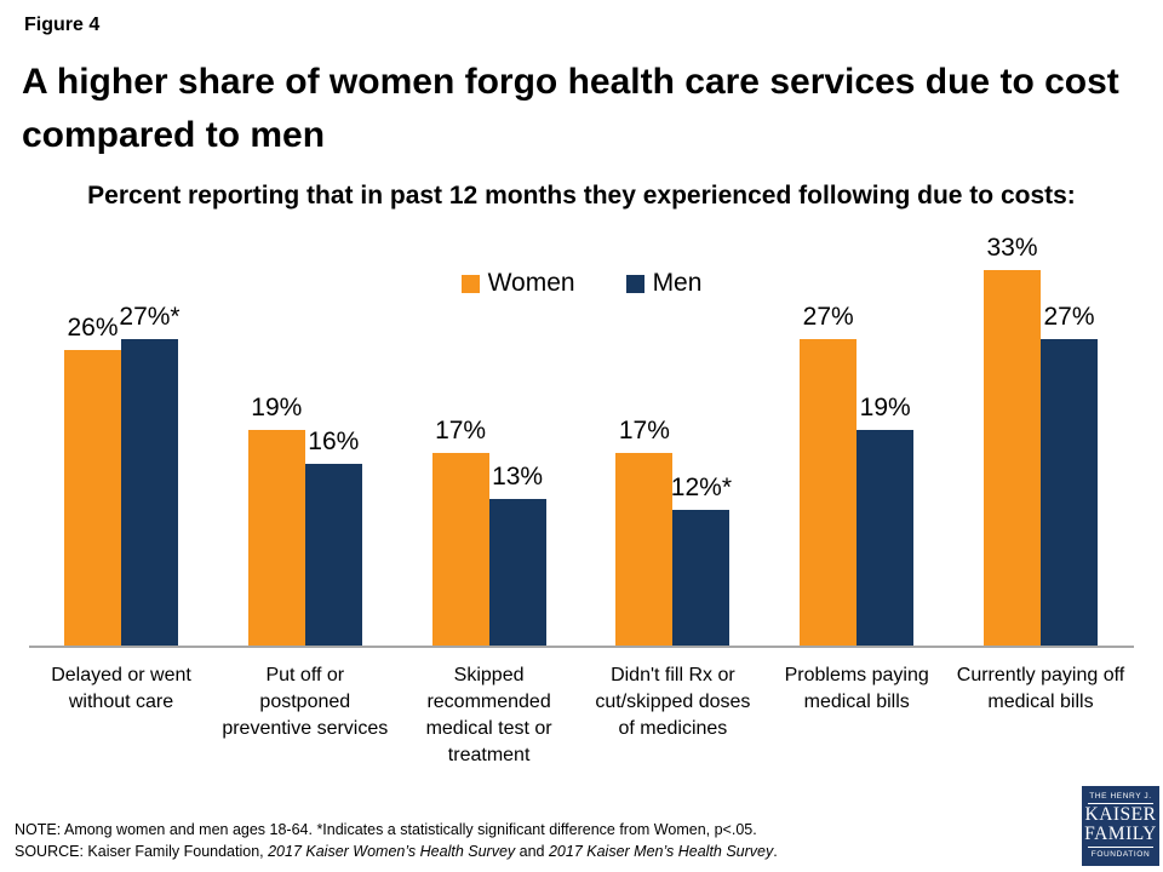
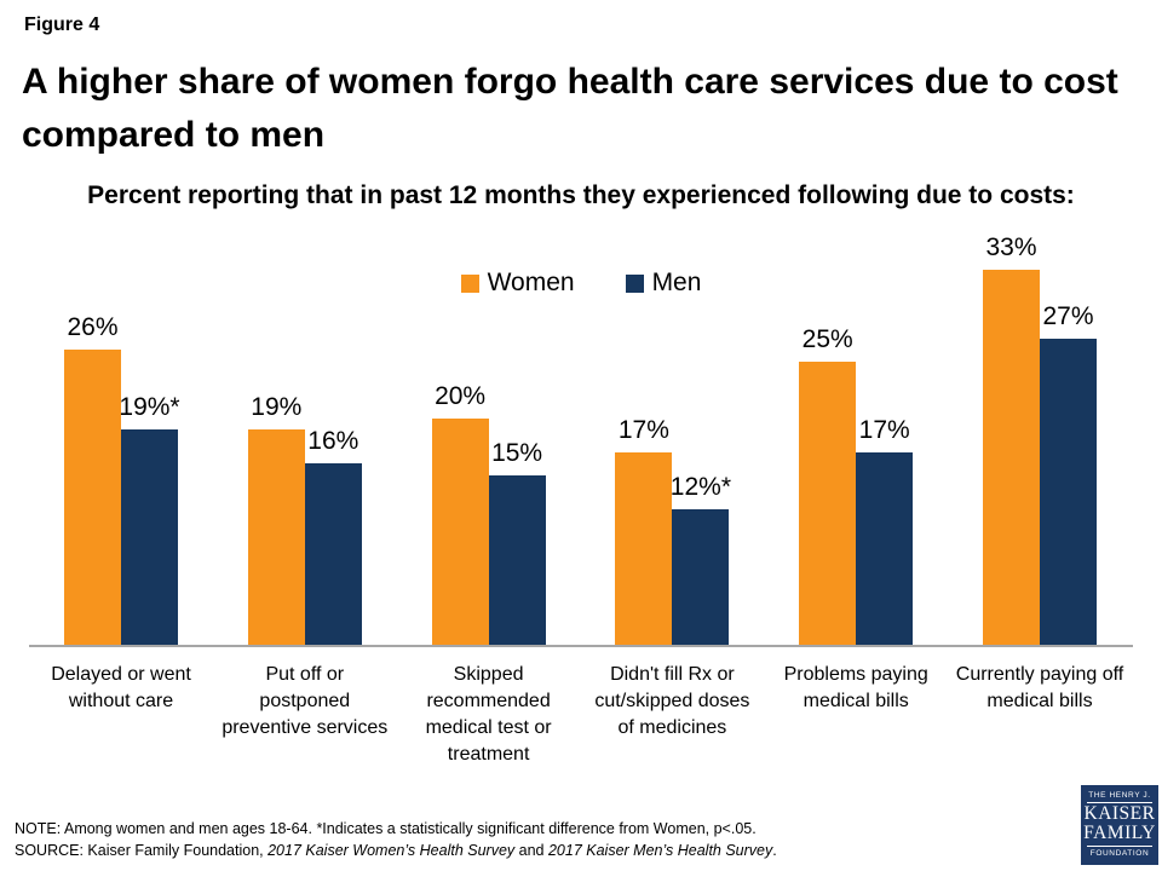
Men/Delayed or went without care: 27 -> 19
Women/Skipped recommended medical test or treatment: 17% -> 20%
Men/Skipped recommended medical test or treatment: 13% -> 15%
Women/Problems paying medical bills: 27% -> 25%
Men/Problems paying medical bills: 19% -> 17%
